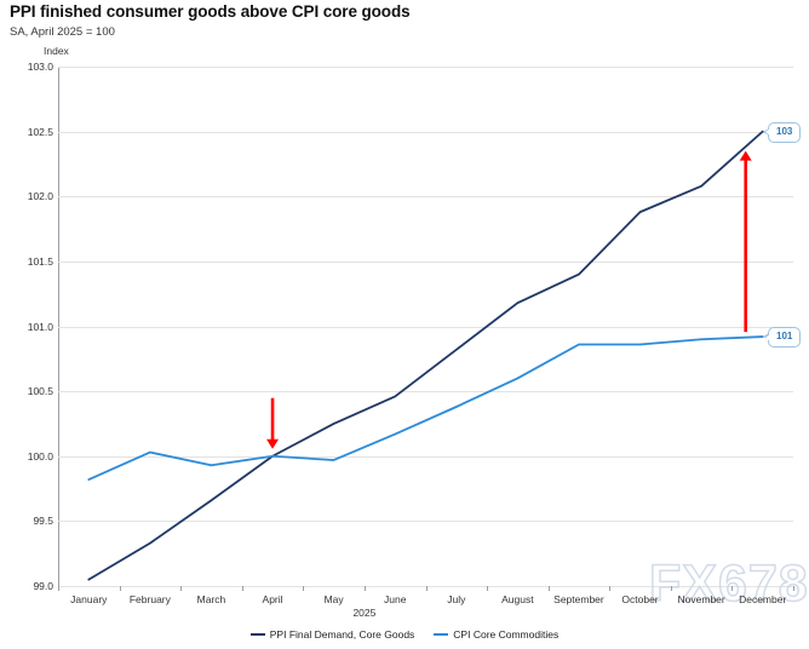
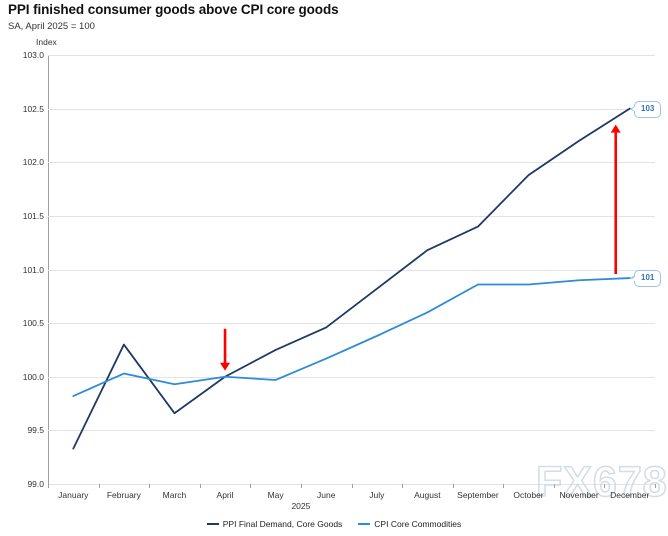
PPI Final Demand, Core Goods/January: 99.05 -> 99.33
PPI Final Demand, Core Goods/February: 99.33 -> 100.30
PPI Final Demand, Core Goods/November: 102.08 -> 102.20
